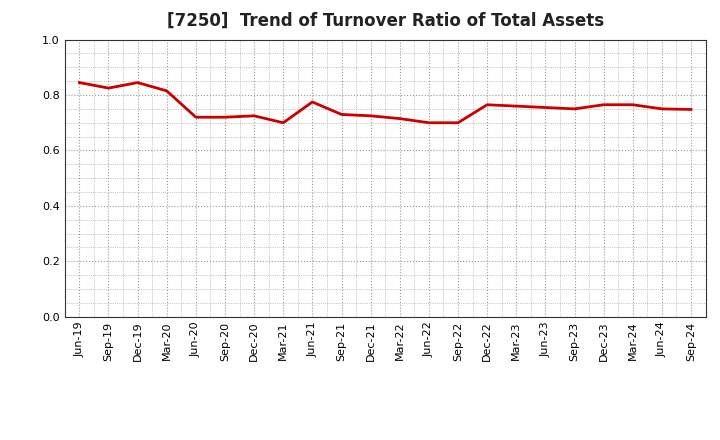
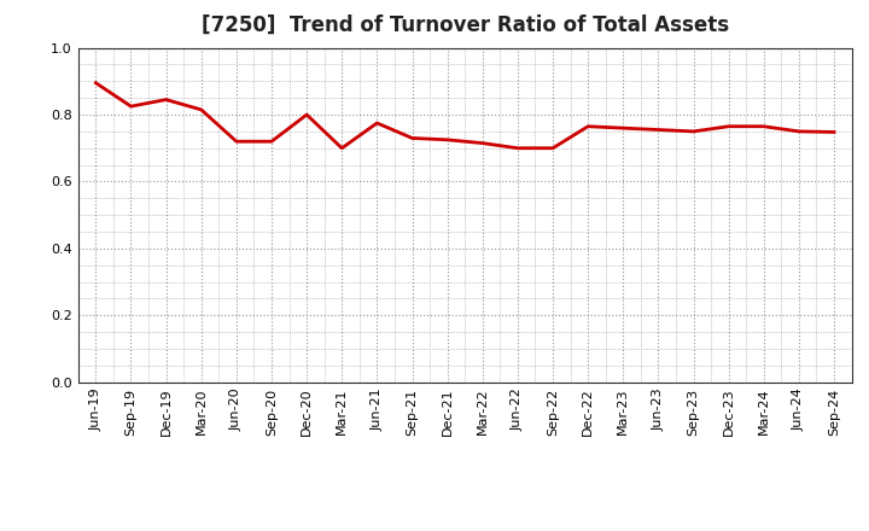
Jun-19: 0.845 -> 0.895
Dec-20: 0.725 -> 0.800
